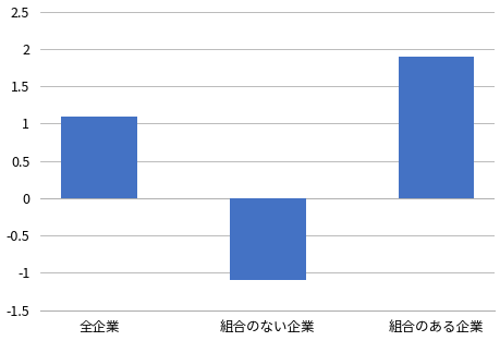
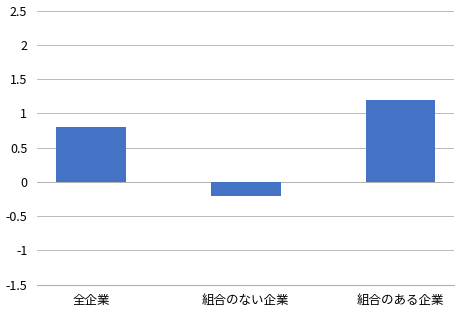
全企業: 1.1 -> 0.8
組合のない企業: -1.1 -> -0.2
組合のある企業: 1.9 -> 1.2
